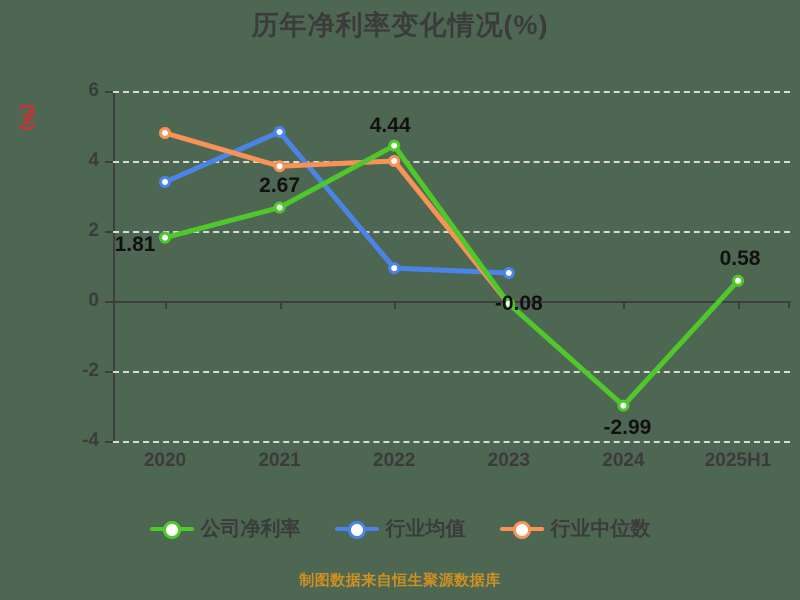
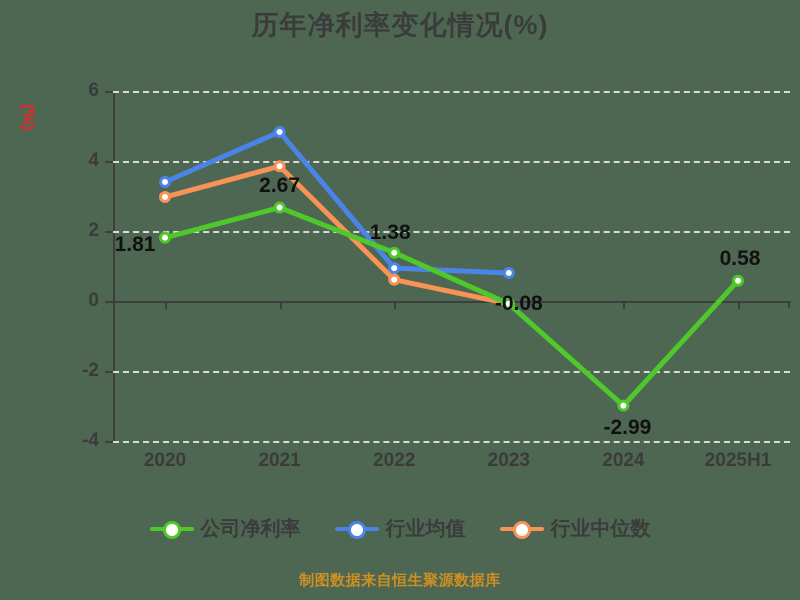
行业中位数/2020: 4.8 -> 3.0
公司净利率/2022: 4.44 -> 1.38
行业中位数/2022: 4.0 -> 0.6
